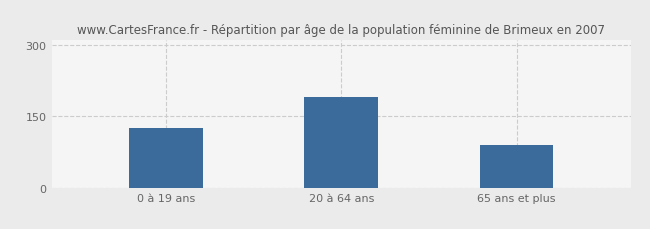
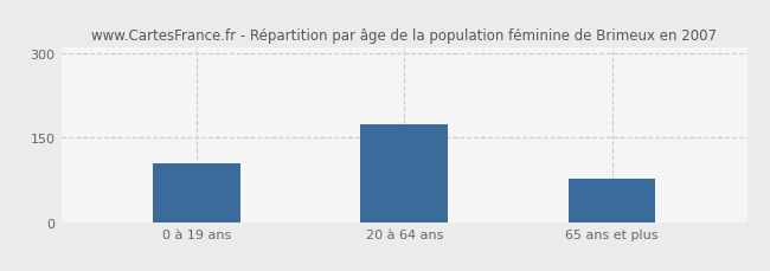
0 à 19 ans: 125 -> 105
20 à 64 ans: 190 -> 173
65 ans et plus: 90 -> 78
